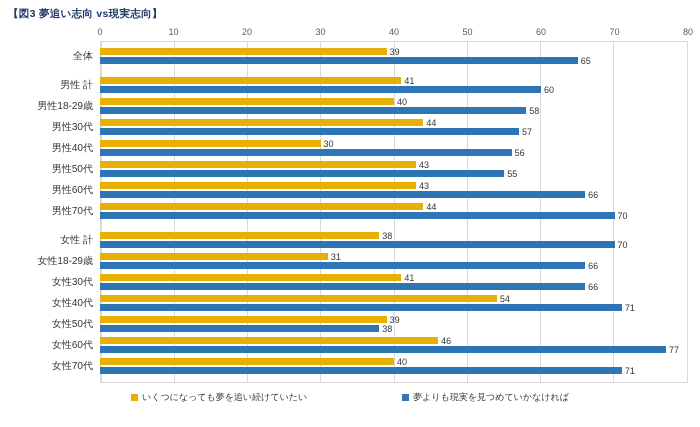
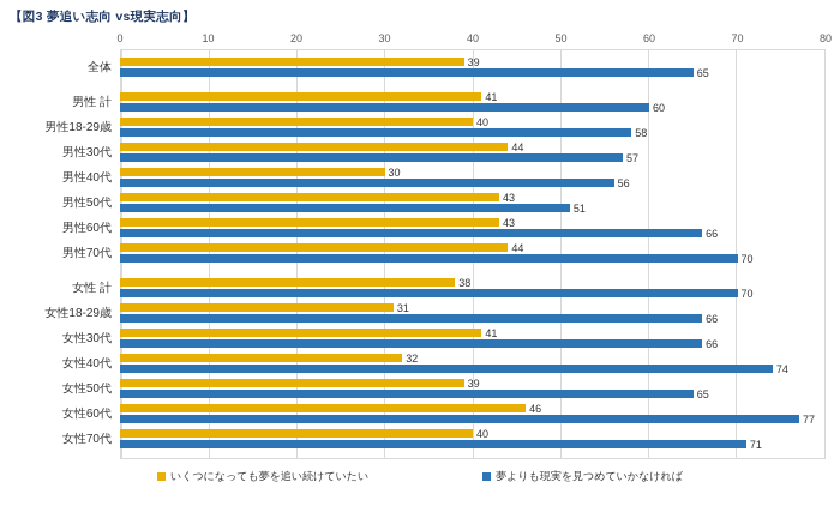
夢よりも現実を見つめていかなければ/男性50代: 55 -> 51
いくつになっても夢を追い続けていたい/女性40代: 54 -> 32
夢よりも現実を見つめていかなければ/女性40代: 71 -> 74
夢よりも現実を見つめていかなければ/女性50代: 38 -> 65
